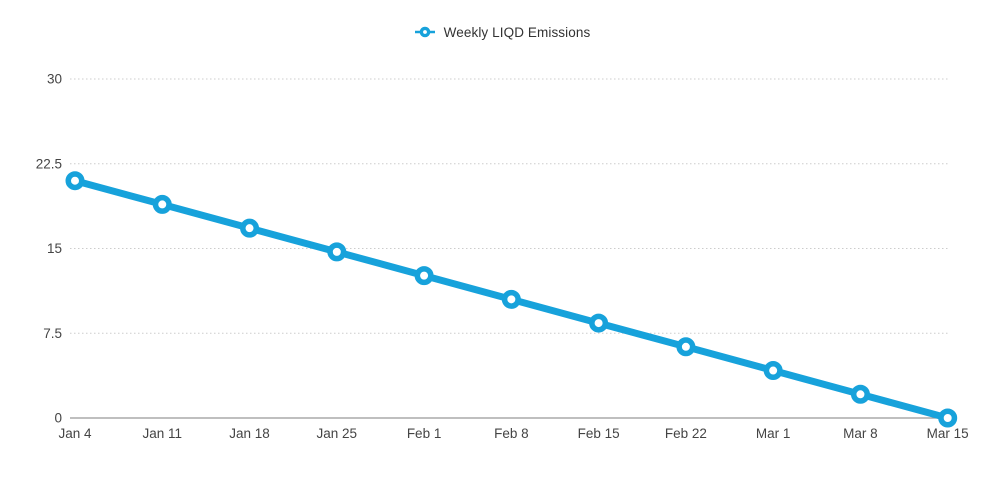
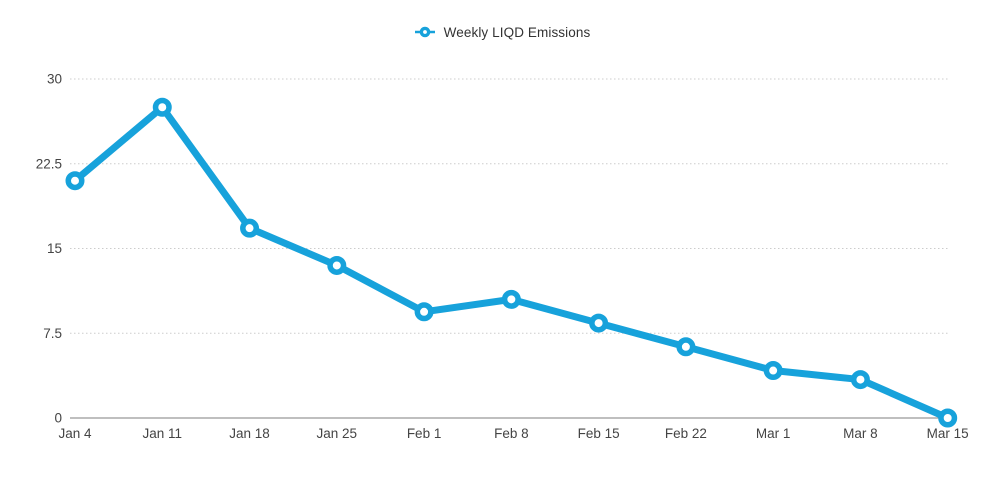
Jan 11: 18.9 -> 27.5
Jan 25: 14.7 -> 13.5
Feb 1: 12.6 -> 9.4
Mar 8: 2.1 -> 3.4
